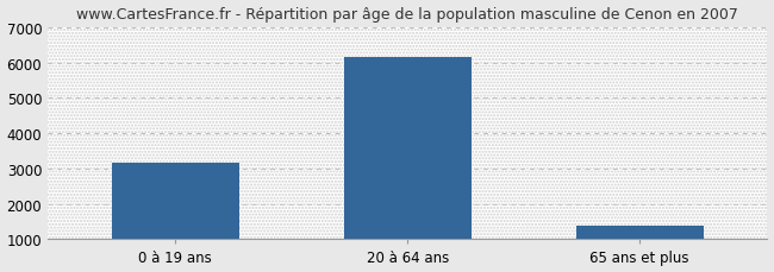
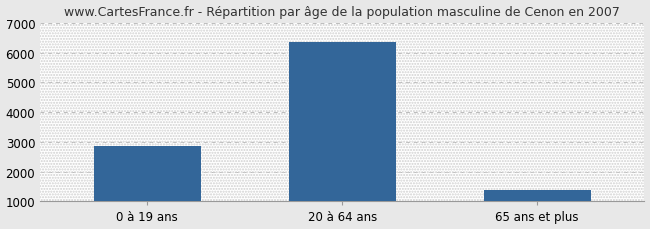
0 à 19 ans: 3150 -> 2850
20 à 64 ans: 6150 -> 6350
